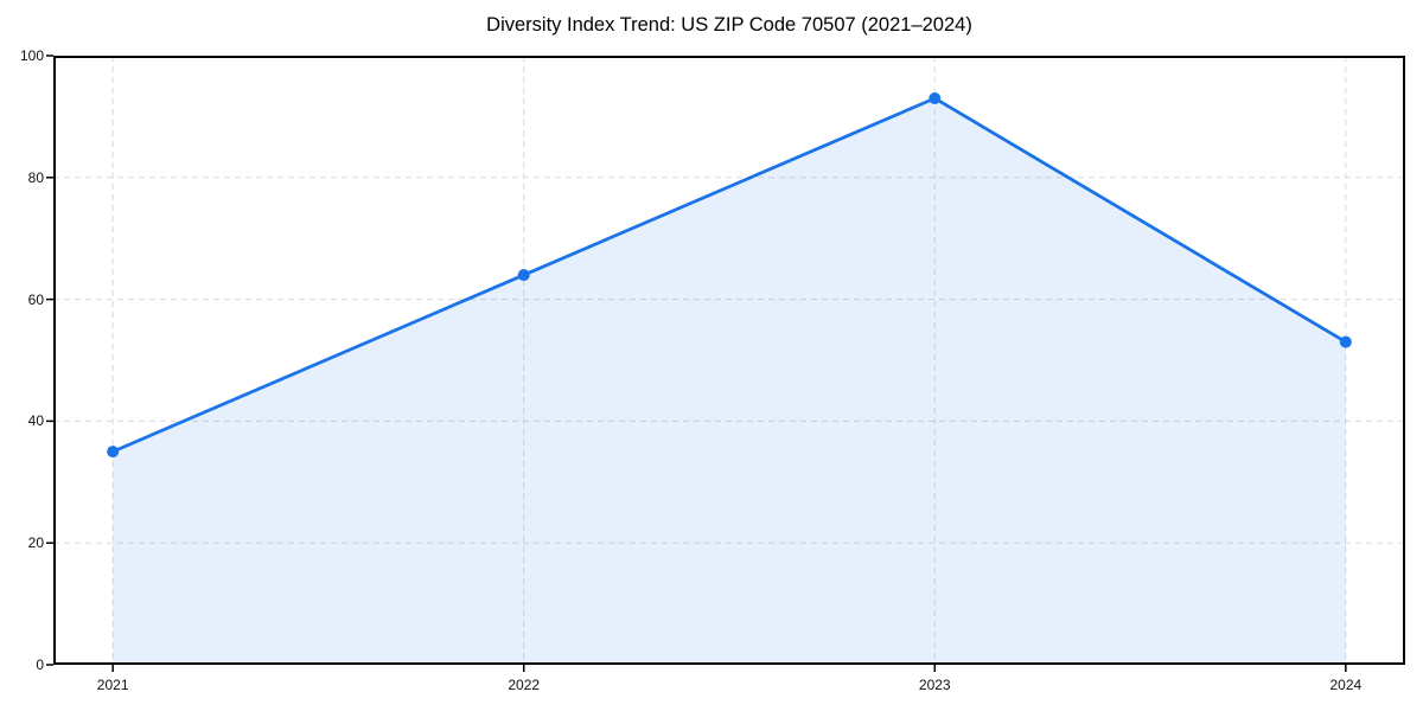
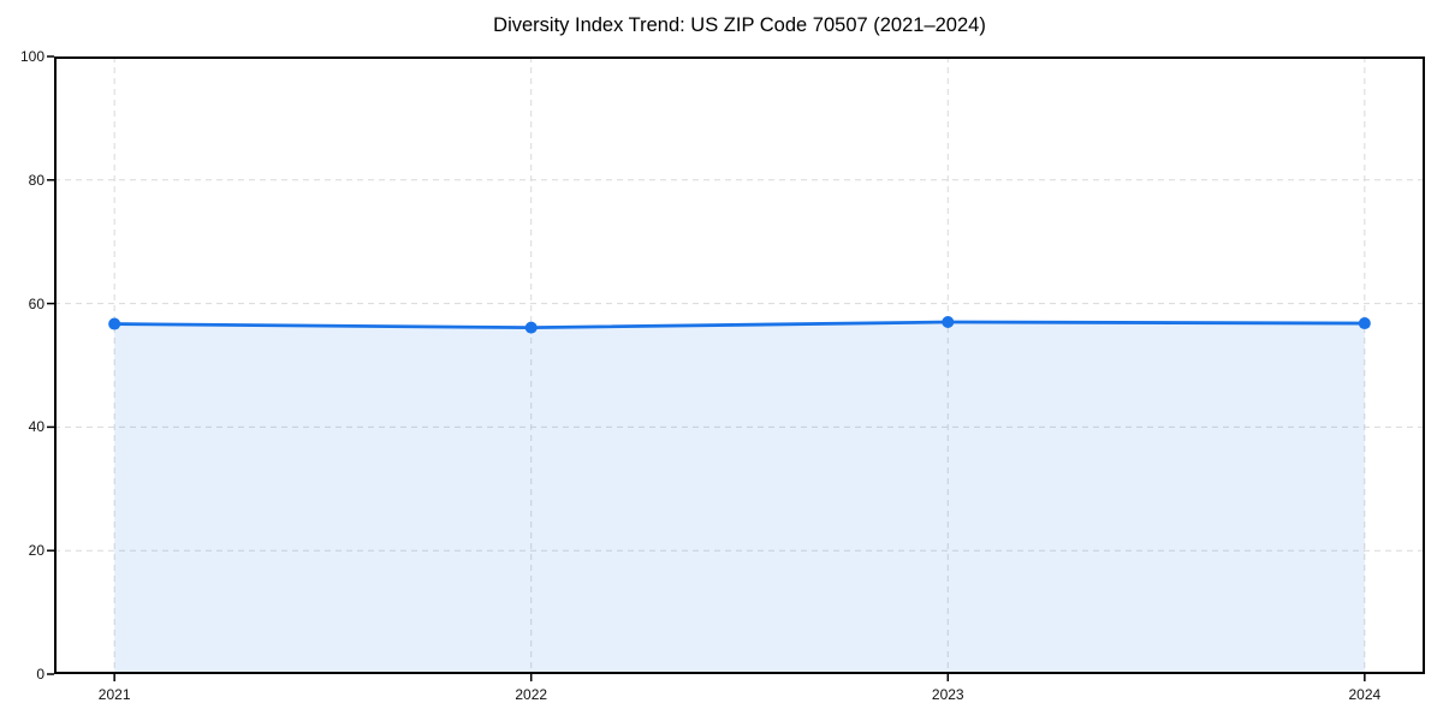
2021: 35 -> 57
2022: 64 -> 56
2023: 93 -> 57
2024: 53 -> 57
